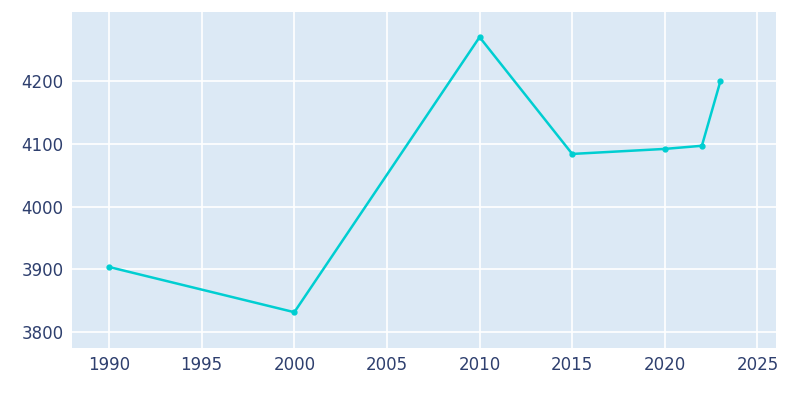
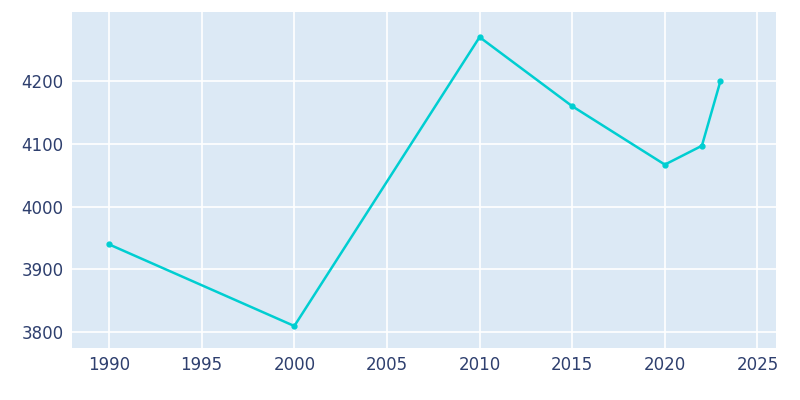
1990: 3904 -> 3940
2000: 3832 -> 3810
2015: 4084 -> 4160
2020: 4092 -> 4067
